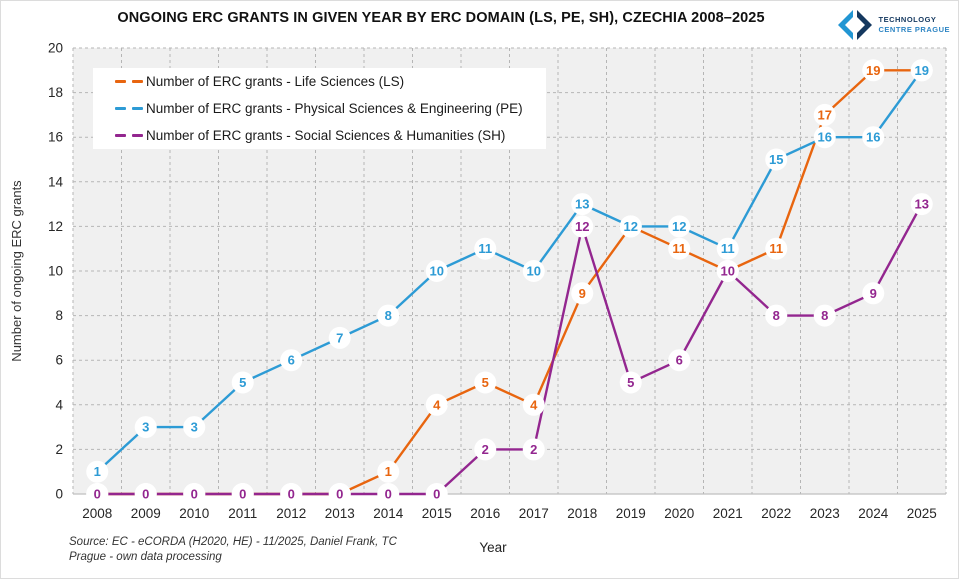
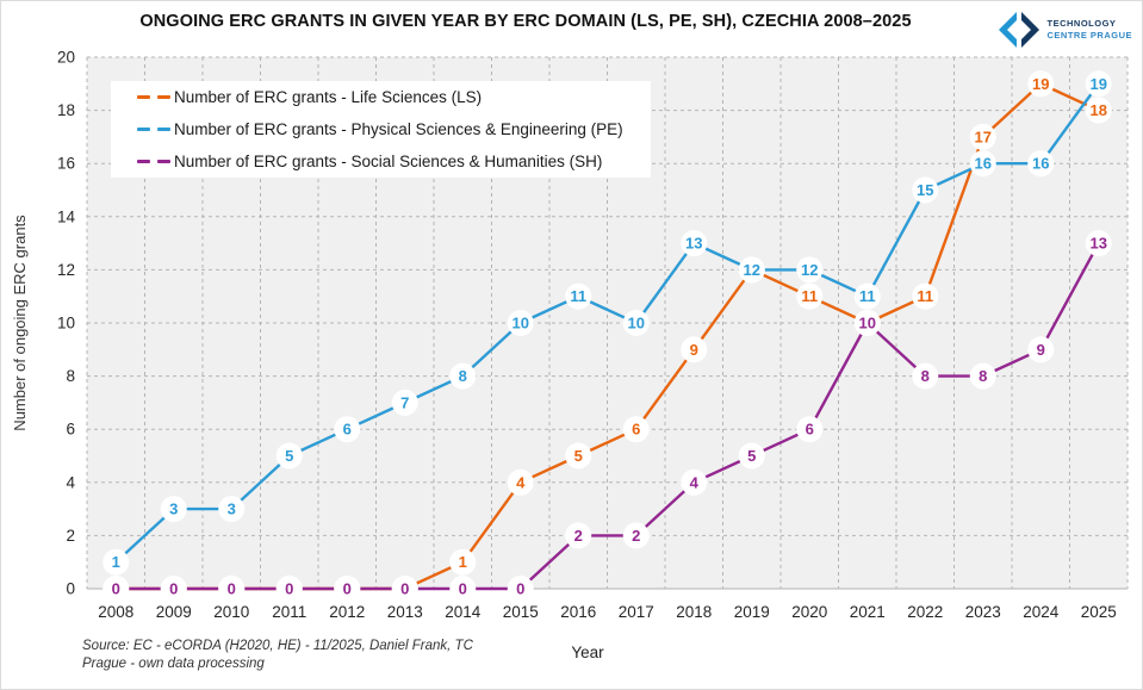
Number of ERC grants - Life Sciences (LS)/2017: 4 -> 6
Number of ERC grants - Social Sciences & Humanities (SH)/2018: 12 -> 4
Number of ERC grants - Life Sciences (LS)/2025: 19 -> 18
